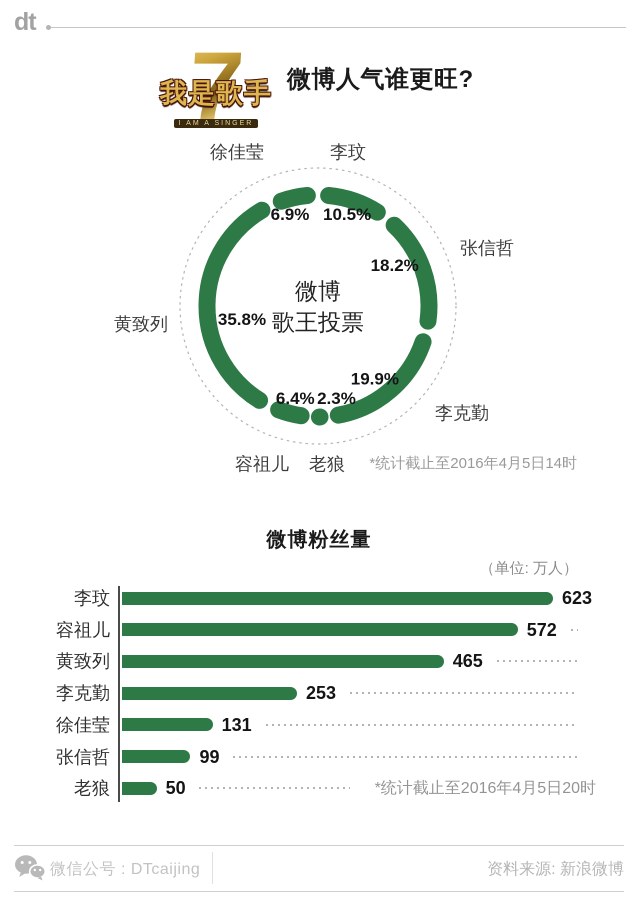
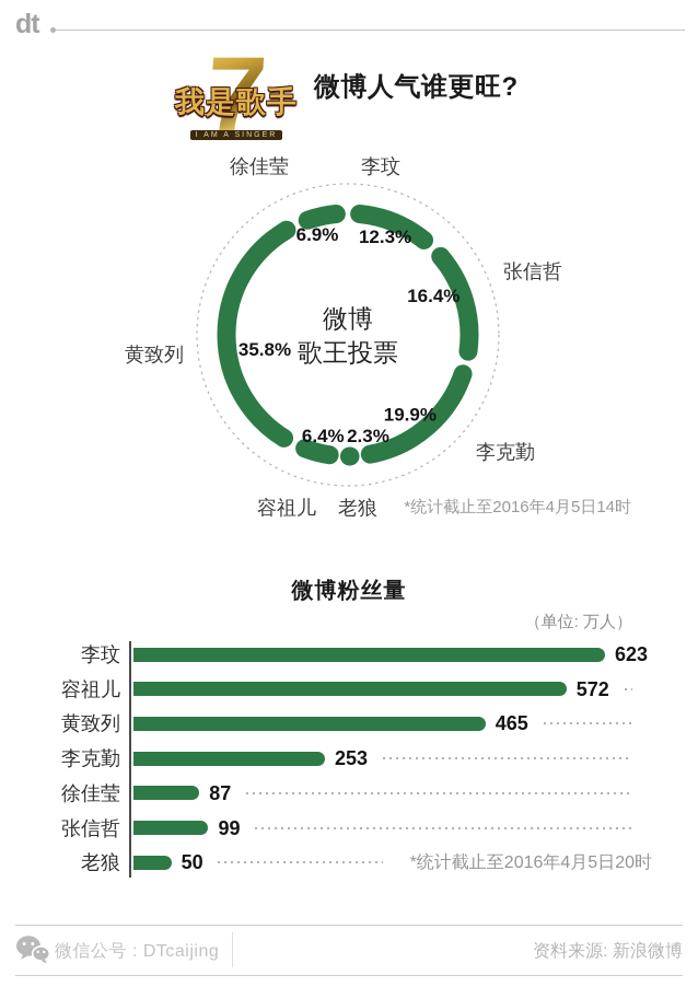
微博歌王投票/李玟: 10.5% -> 12.3%
微博歌王投票/张信哲: 18.2% -> 16.4%
微博粉丝量/徐佳莹: 131 -> 87
